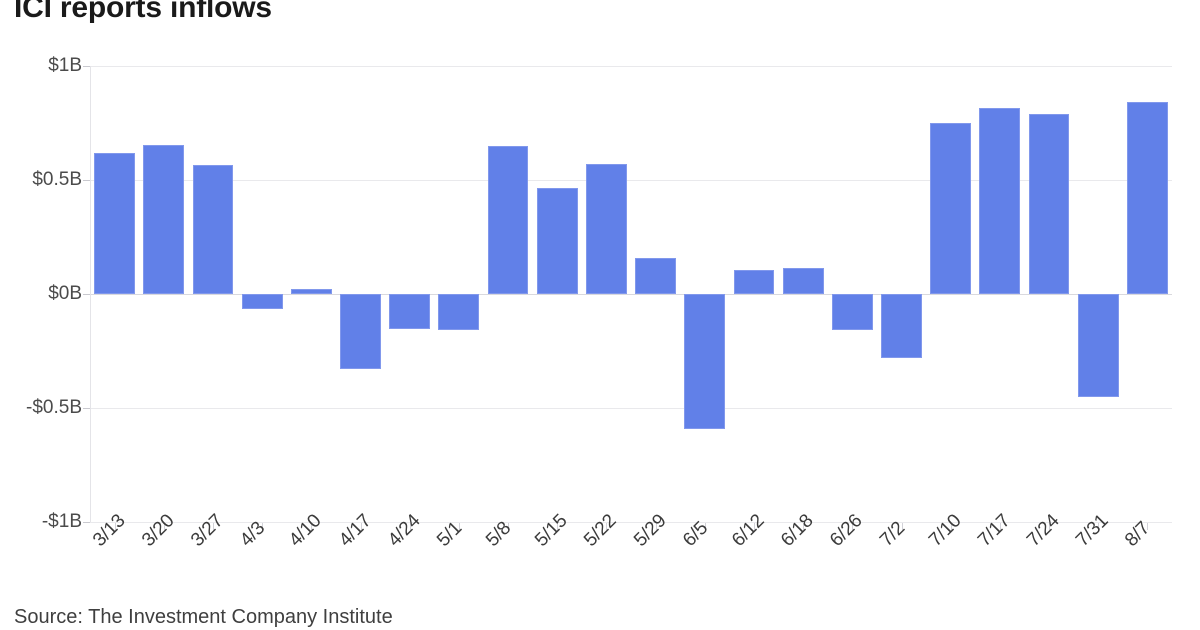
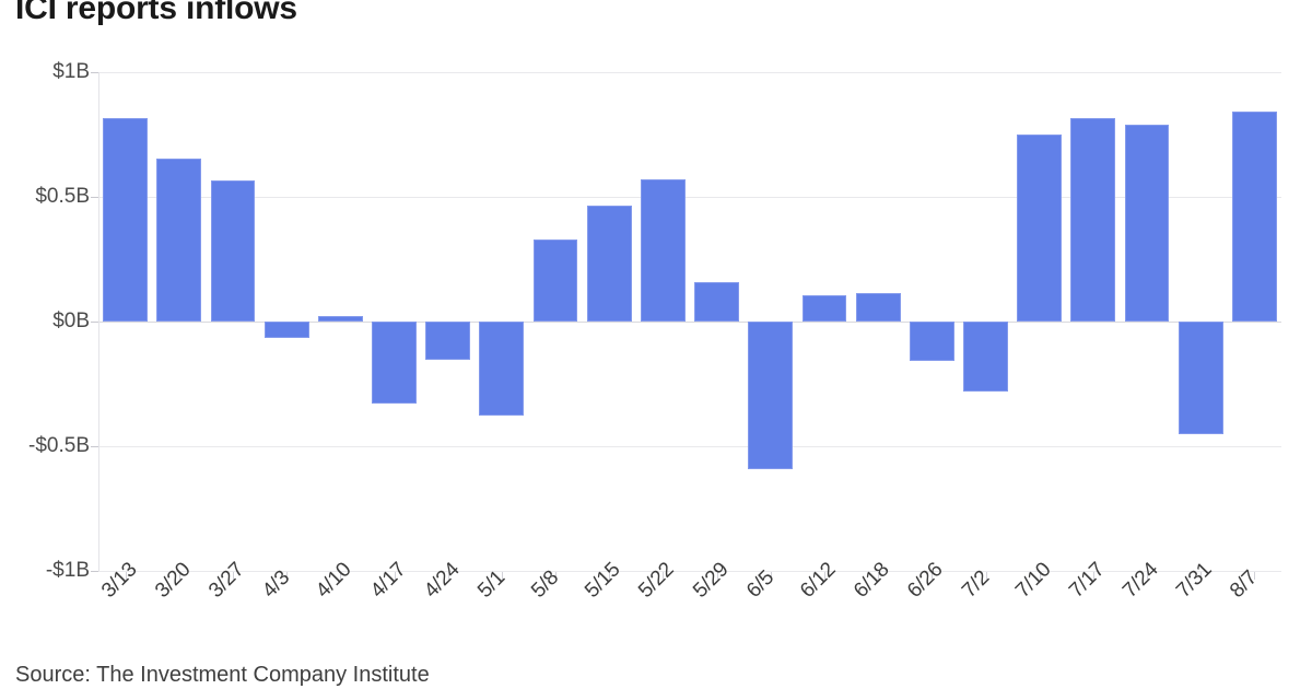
3/13: $0.62B -> $0.81B
5/1: -$0.16B -> -$0.38B
5/8: $0.65B -> $0.33B
